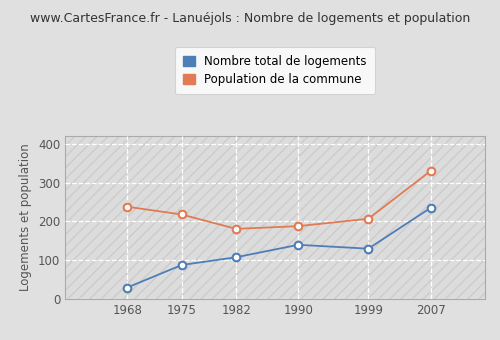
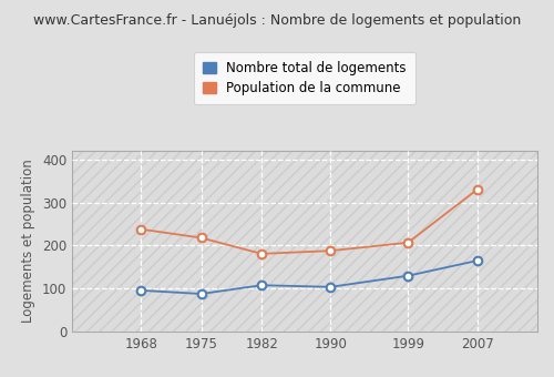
Nombre total de logements/1968: 30 -> 96
Nombre total de logements/1990: 140 -> 104
Nombre total de logements/2007: 235 -> 165
